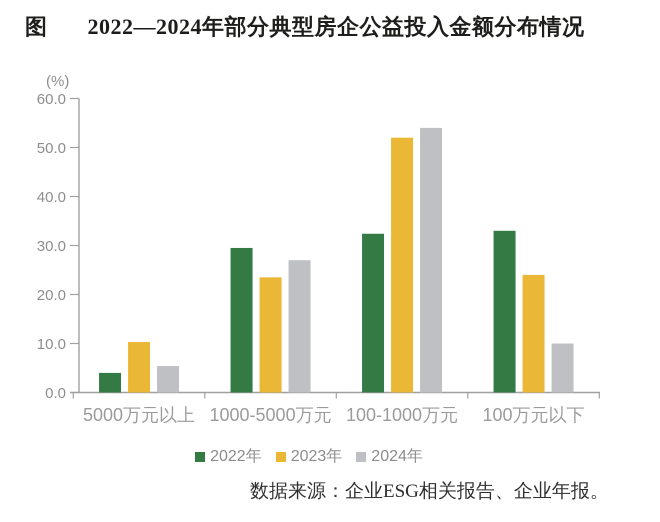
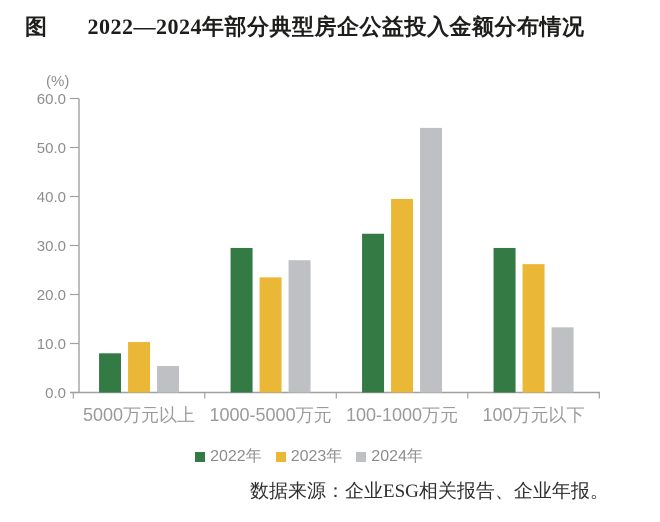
2022年/5000万元以上: 4 -> 8
2023年/100-1000万元: 52 -> 40
2022年/100万元以下: 33 -> 30
2023年/100万元以下: 24 -> 26
2024年/100万元以下: 10 -> 13
